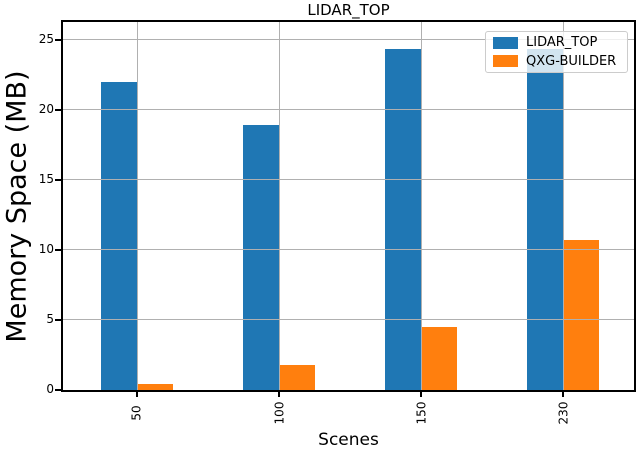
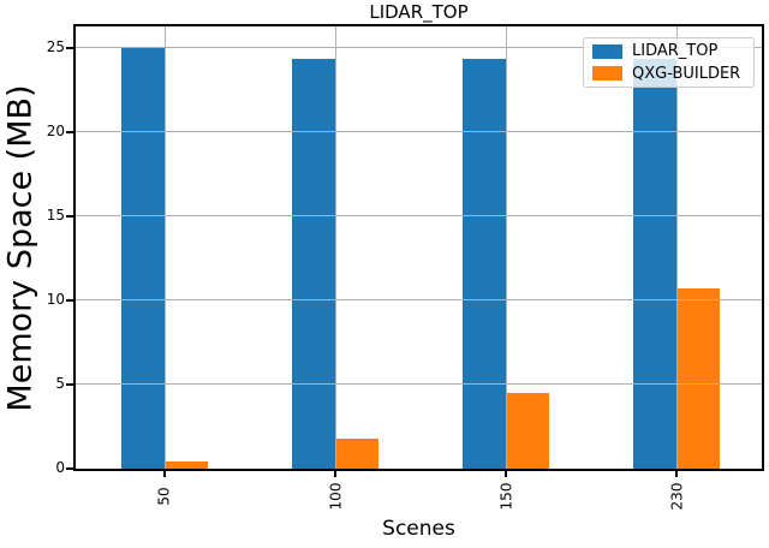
LIDAR_TOP/50: 22.0 -> 25.0
LIDAR_TOP/100: 18.9 -> 24.3
